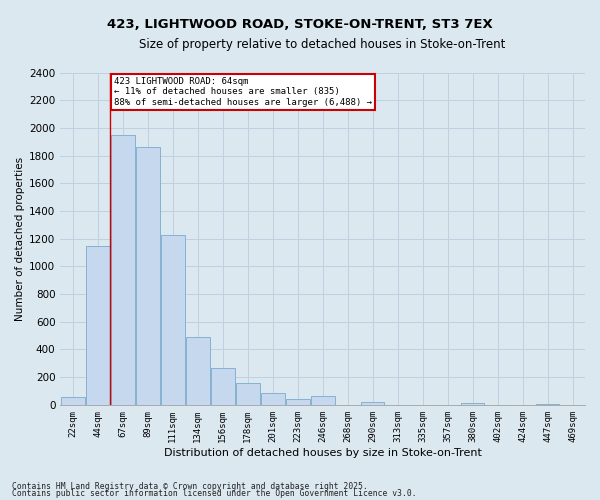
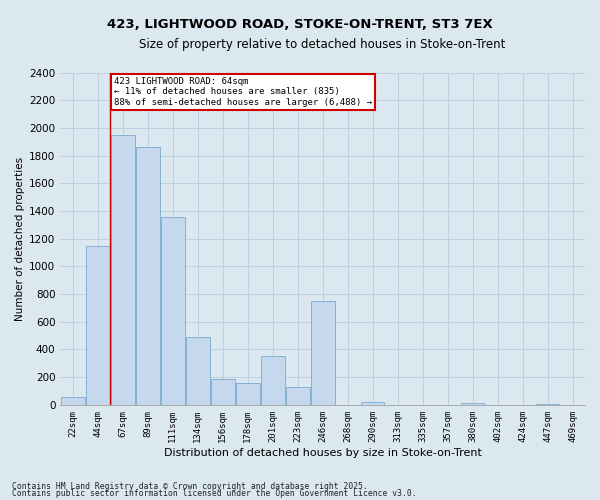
111sqm: 1230 -> 1360
156sqm: 260 -> 190
201sqm: 80 -> 350
223sqm: 40 -> 130
246sqm: 60 -> 750
